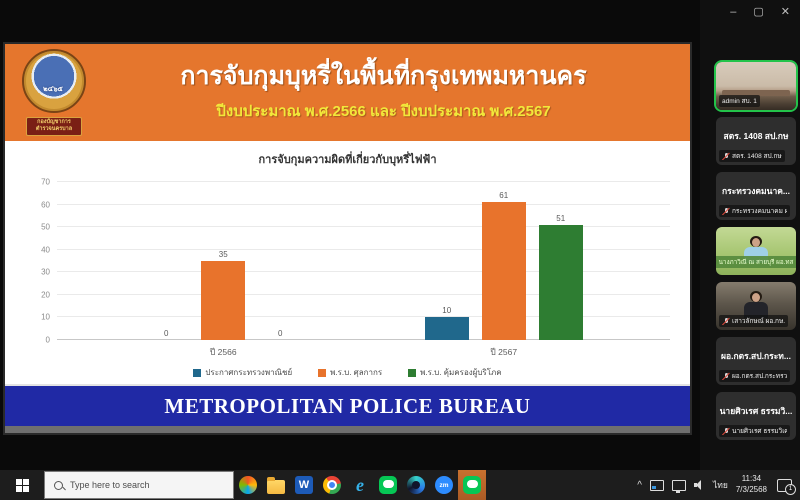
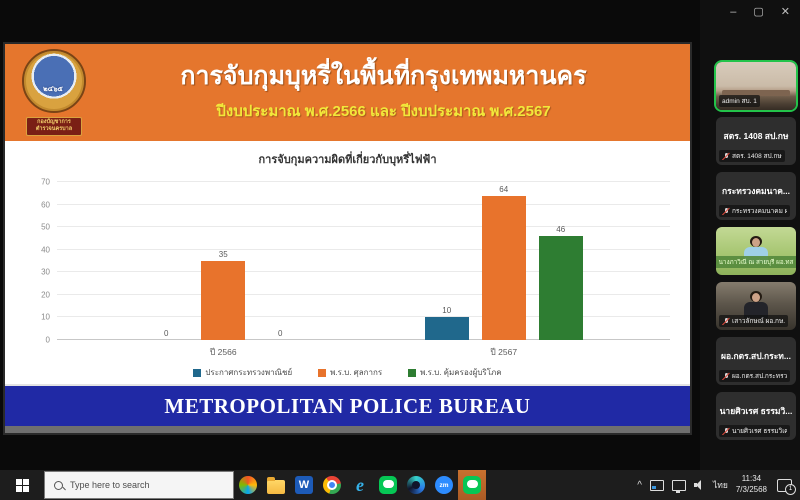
พ.ร.บ. ศุลกากร/ปี 2567: 61 -> 64
พ.ร.บ. คุ้มครองผู้บริโภค/ปี 2567: 51 -> 46
